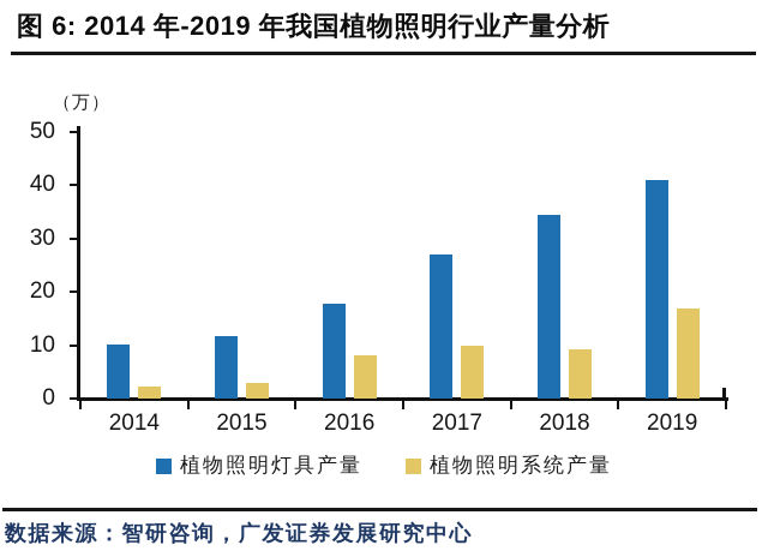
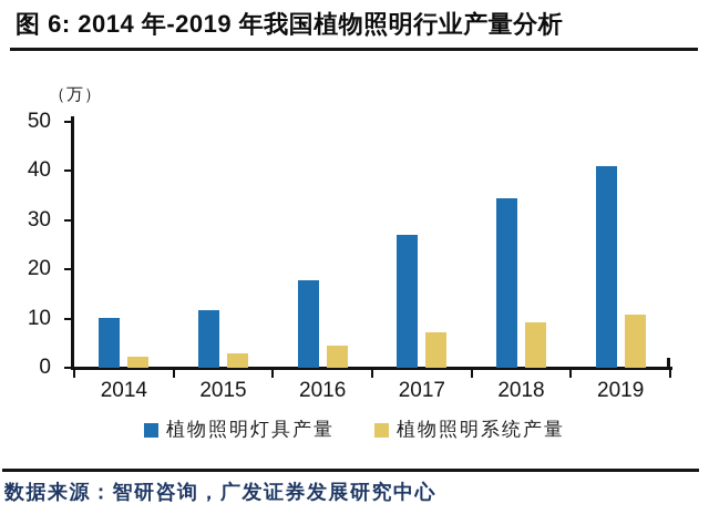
植物照明系统产量/2016: 8 -> 4
植物照明系统产量/2017: 10 -> 7
植物照明系统产量/2019: 17 -> 11
